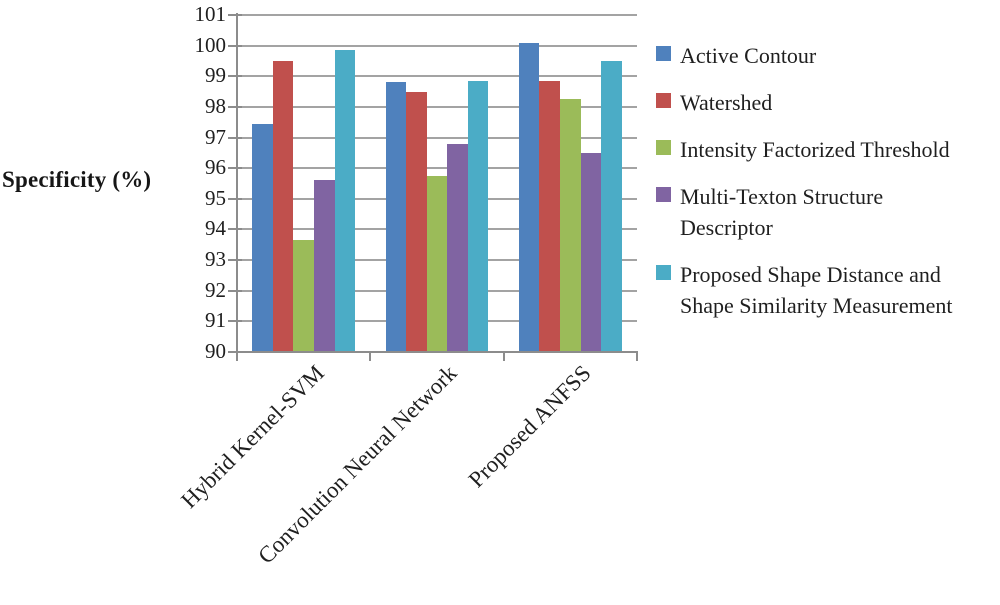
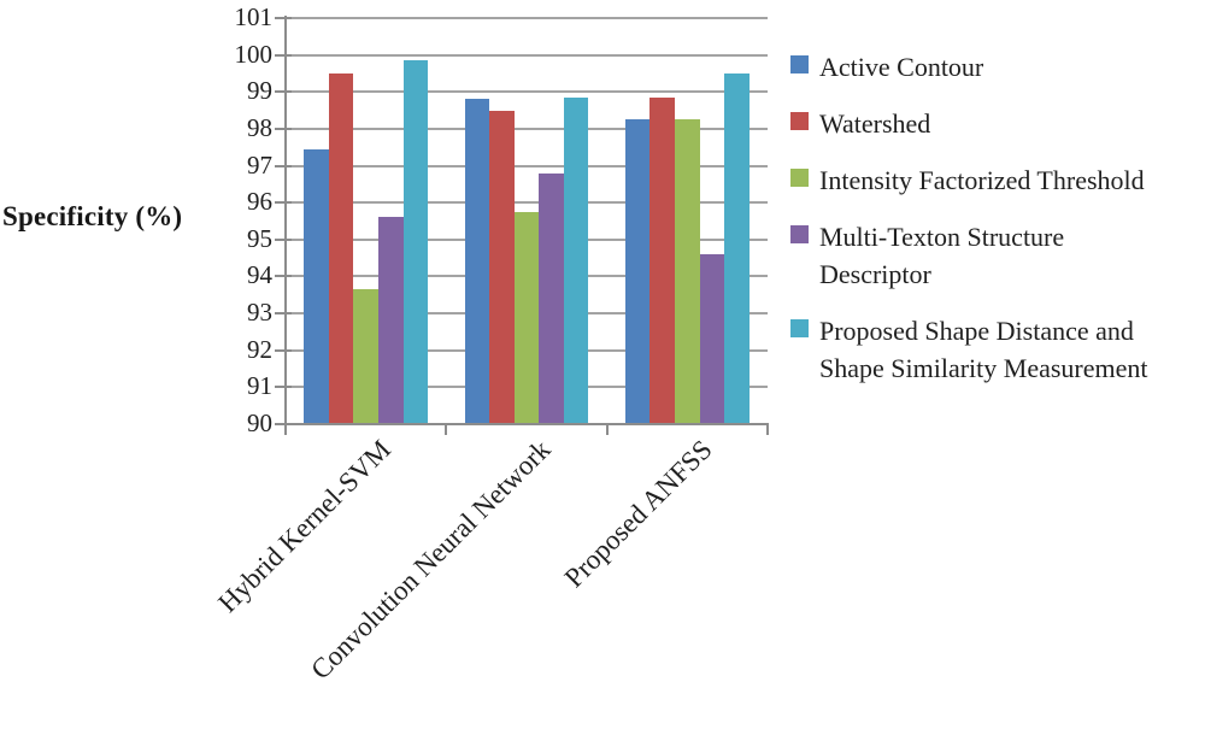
Active Contour/Proposed ANFSS: 100.1 -> 98.2
Multi-Texton Structure Descriptor/Proposed ANFSS: 96.5 -> 94.6
